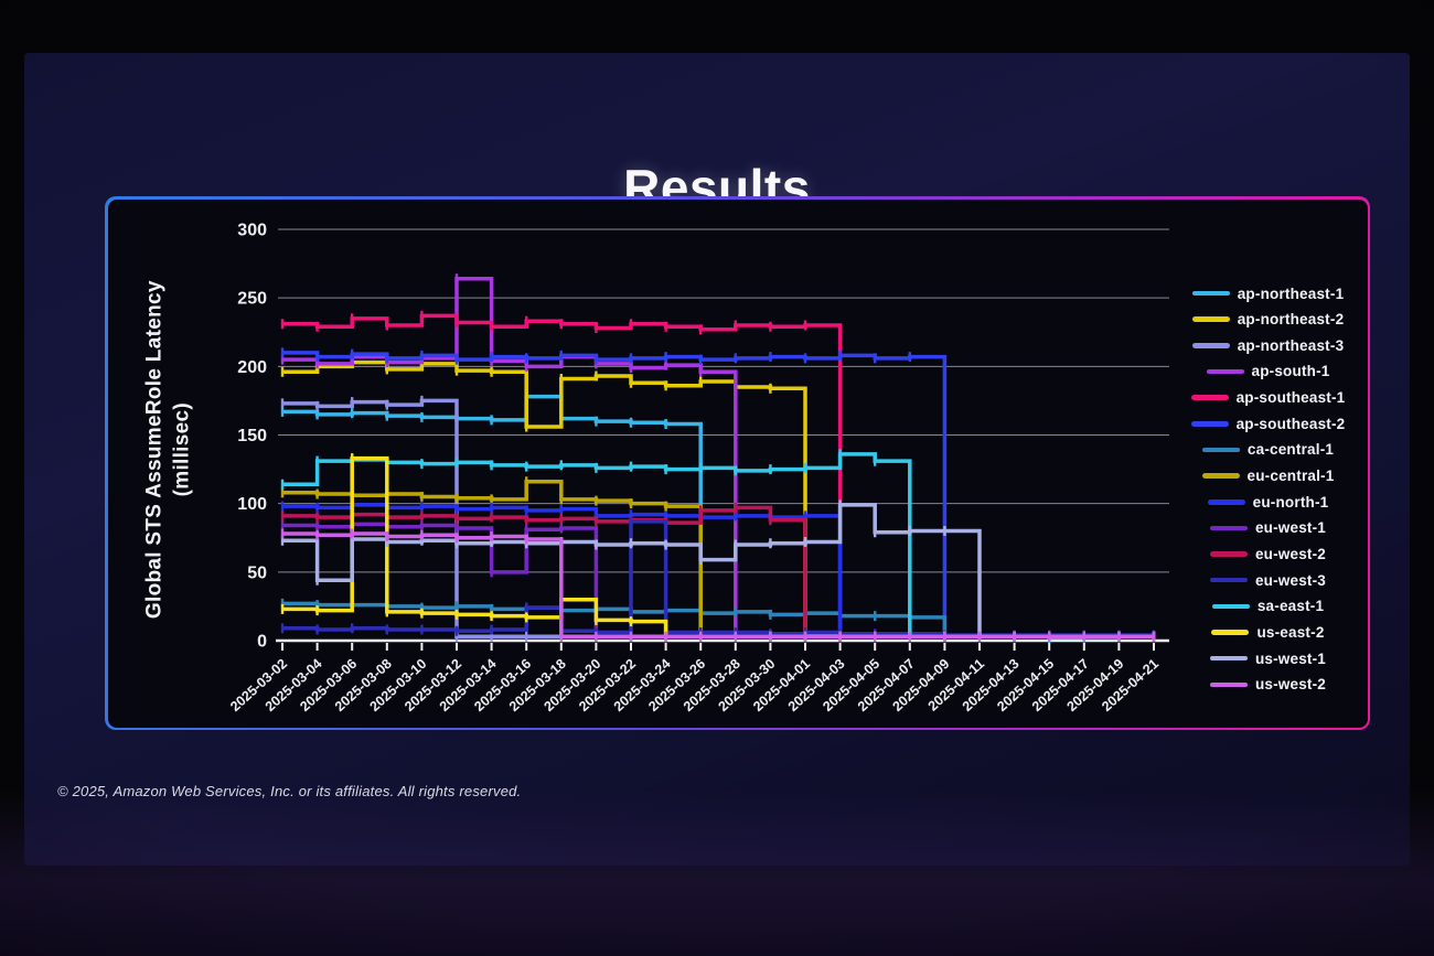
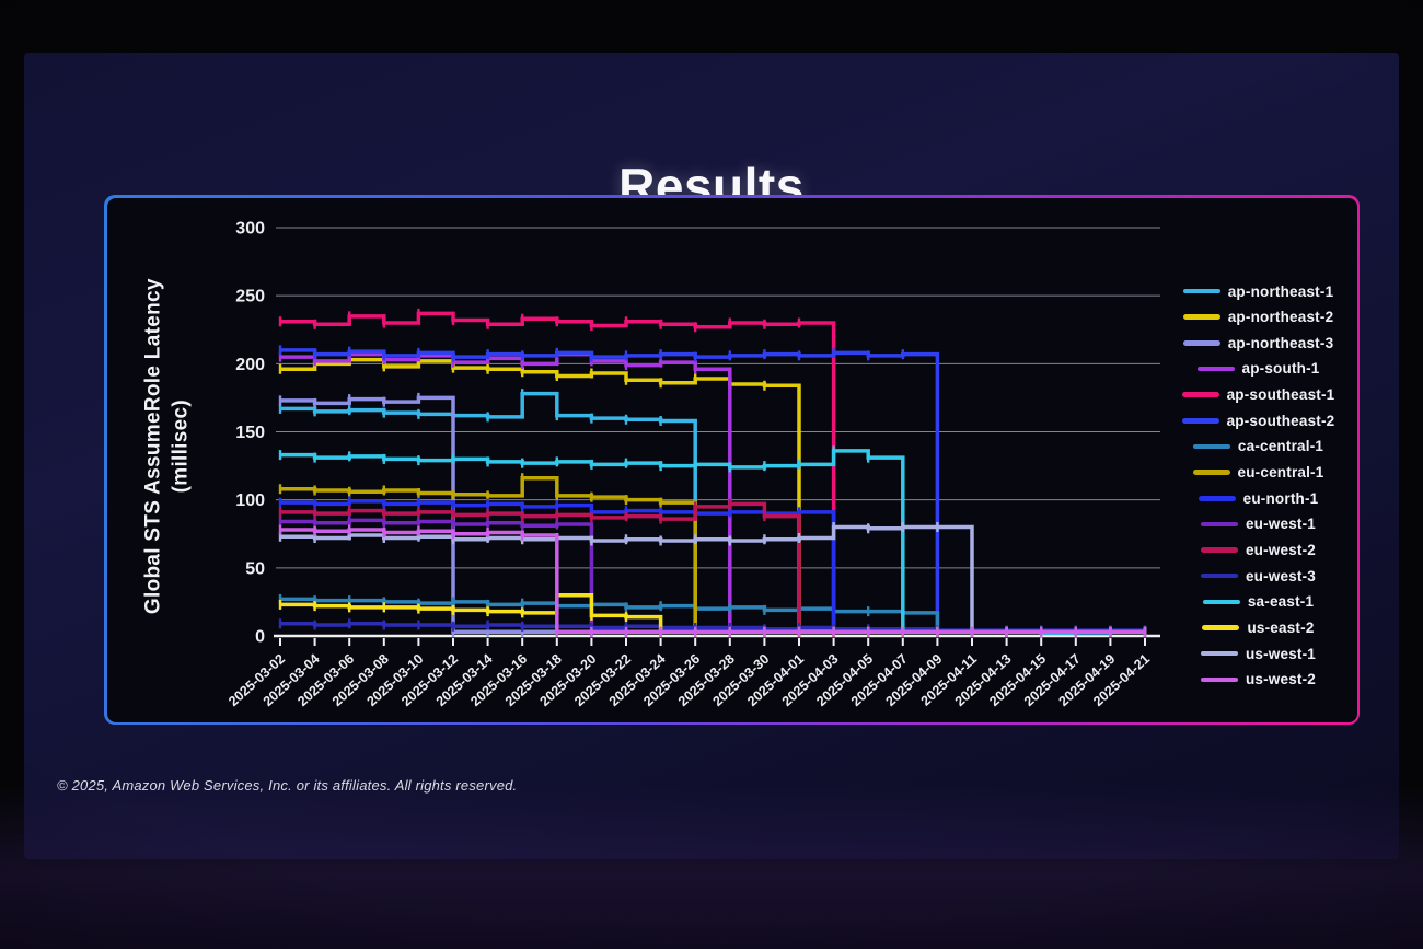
sa-east-1/2025-03-02: 114 -> 133
us-west-1/2025-03-04: 44 -> 72
us-east-2/2025-03-06: 133 -> 21
ap-south-1/2025-03-12: 264 -> 201
eu-west-1/2025-03-14: 50 -> 83
ap-northeast-2/2025-03-16: 156 -> 194
eu-west-3/2025-03-16: 24 -> 7
eu-west-3/2025-03-22: 87 -> 7
us-west-1/2025-03-26: 59 -> 71
us-west-1/2025-04-03: 99 -> 80
